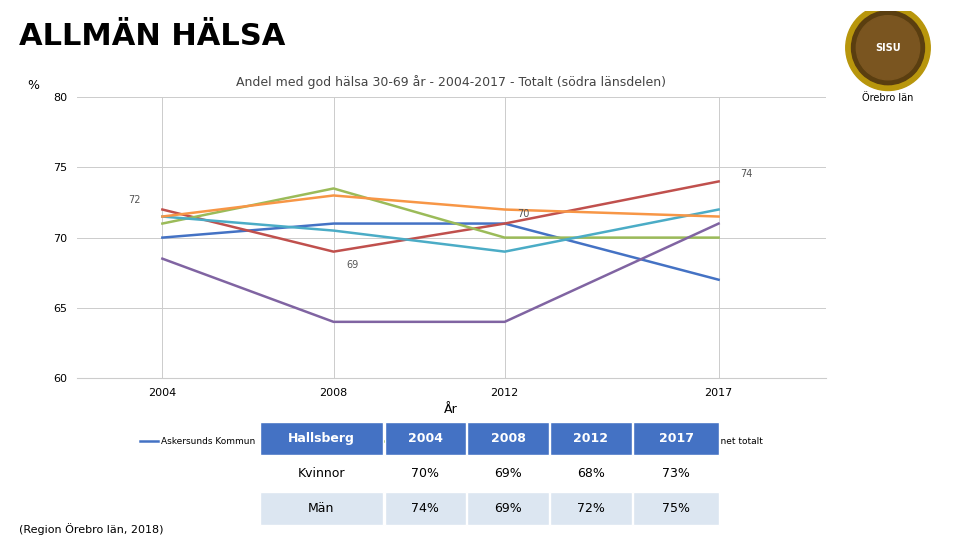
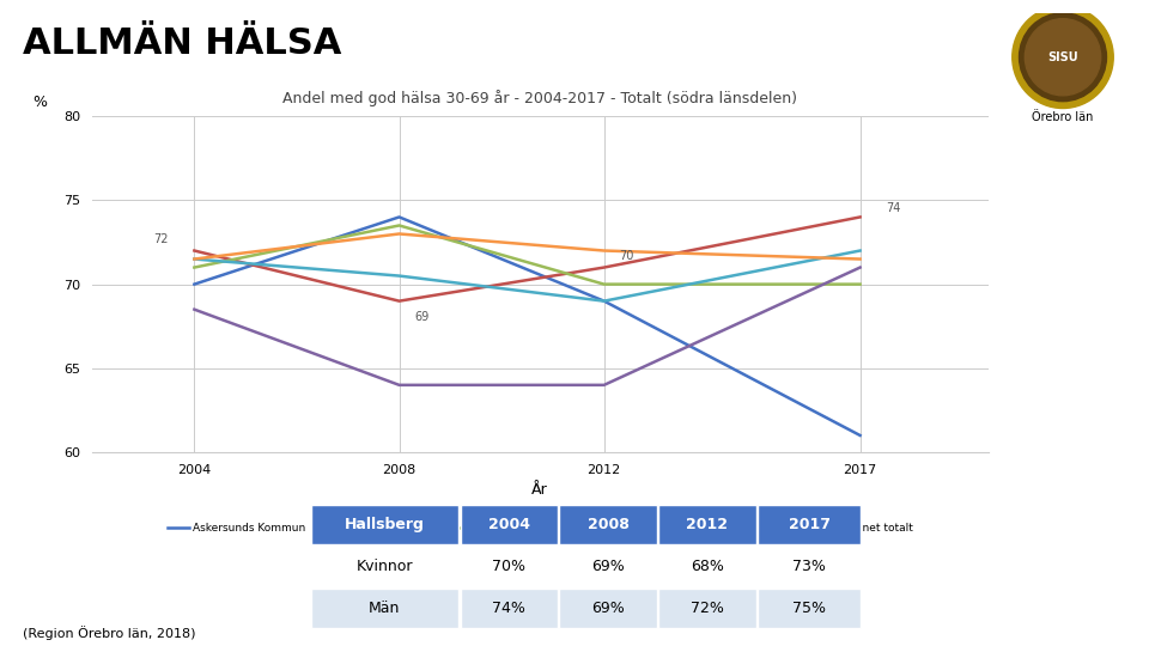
Askersunds Kommun/2008: 71 -> 74
Askersunds Kommun/2012: 71 -> 69
Askersunds Kommun/2017: 67 -> 61
